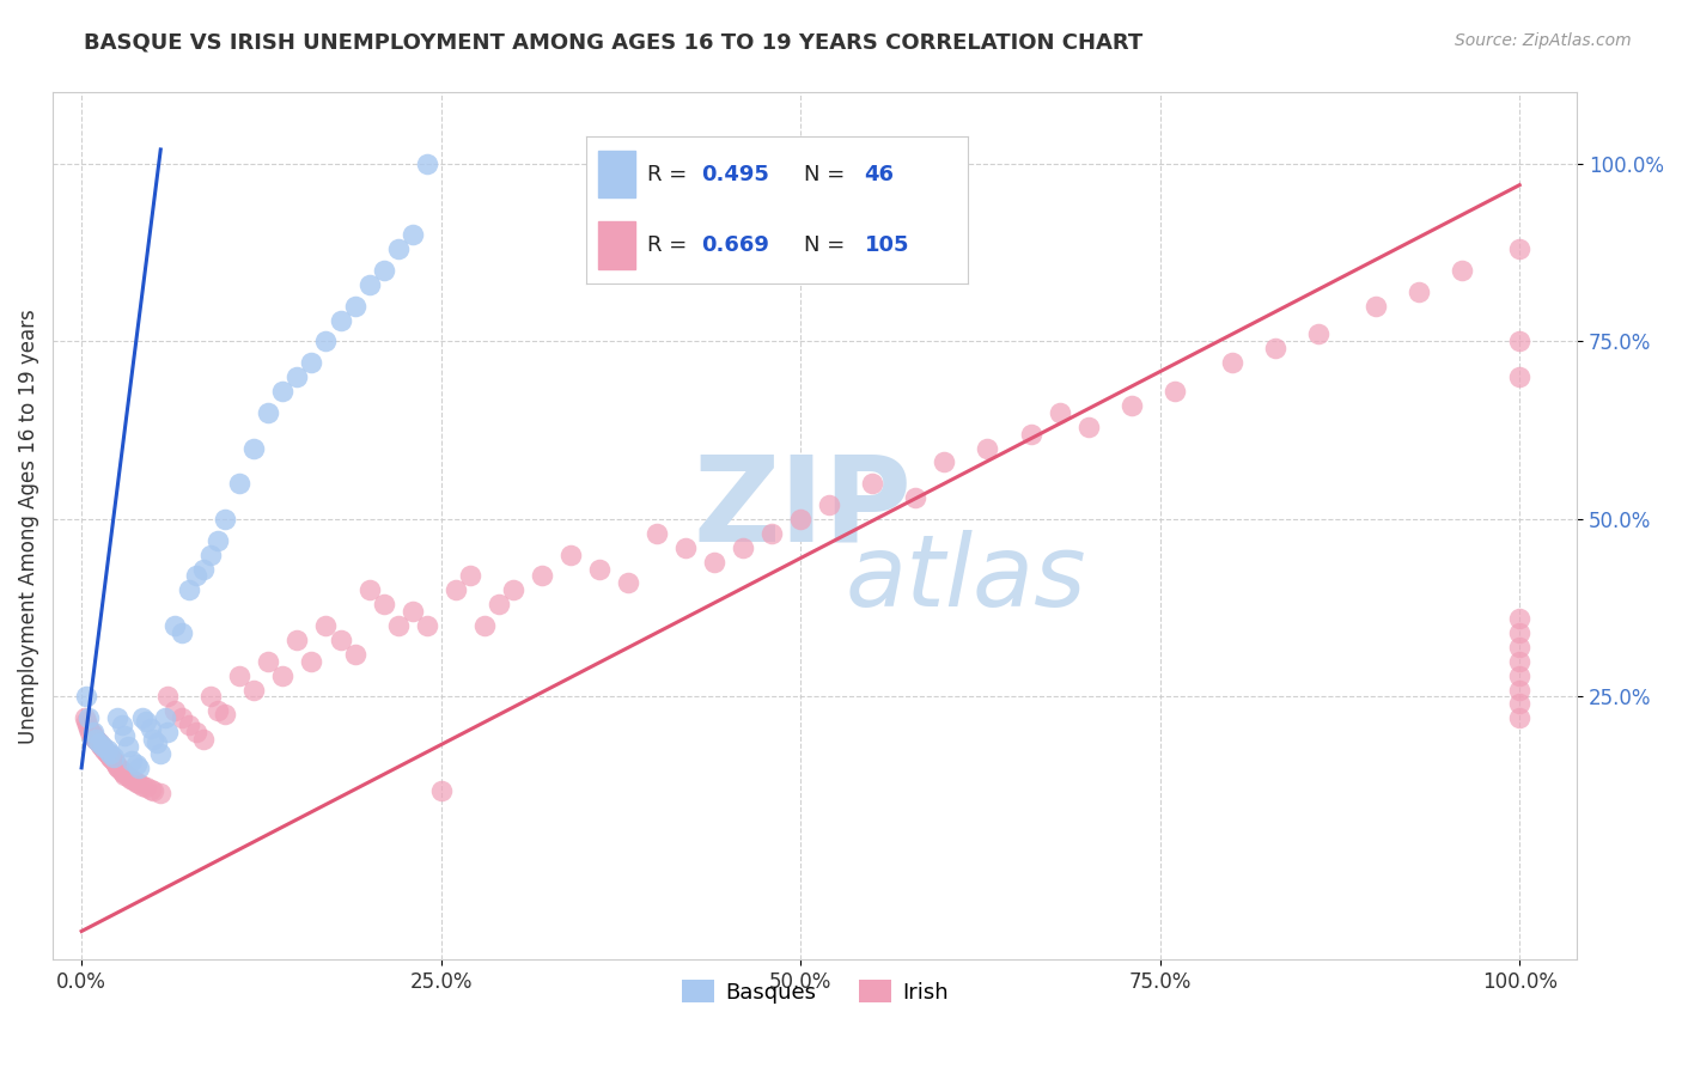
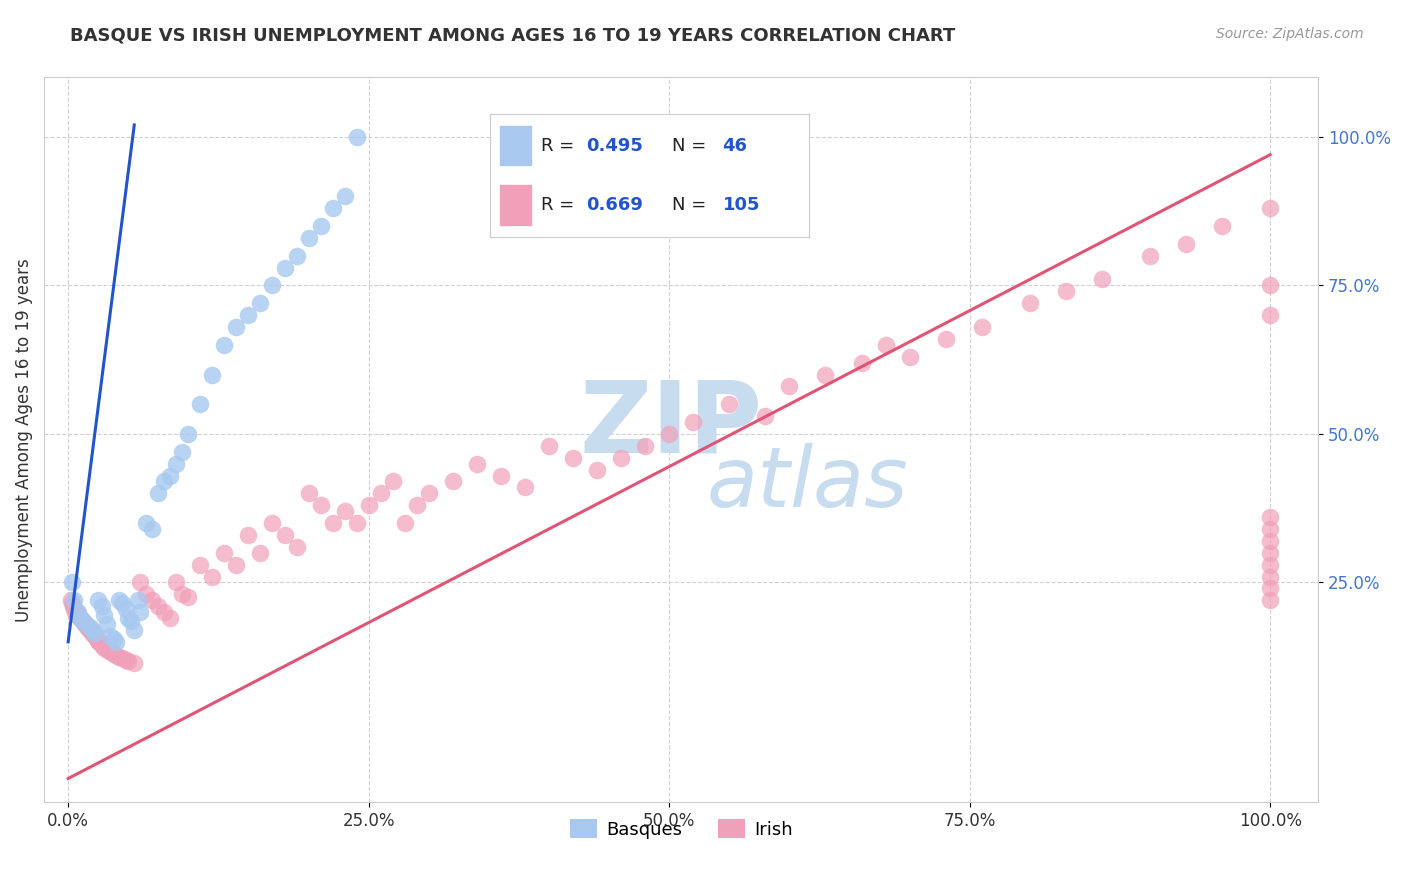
Irish/25.0%: 11.8% -> 38.0%
